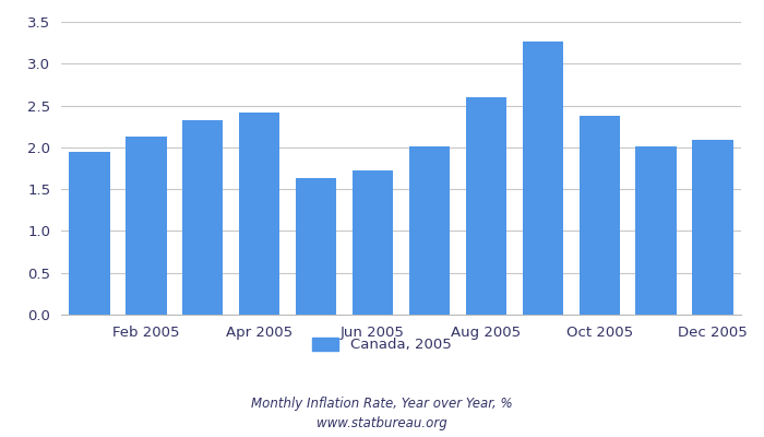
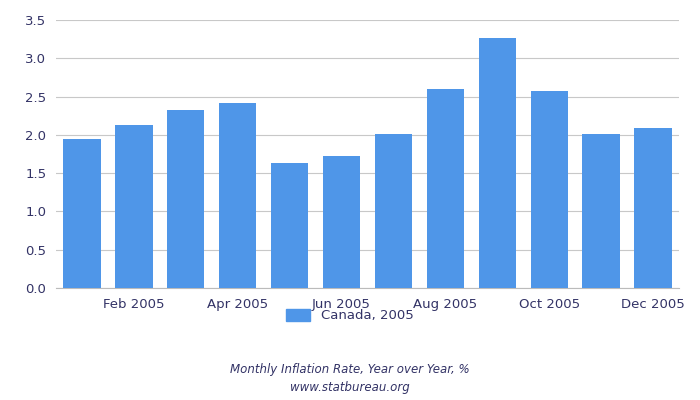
Oct 2005: 2.38 -> 2.57
